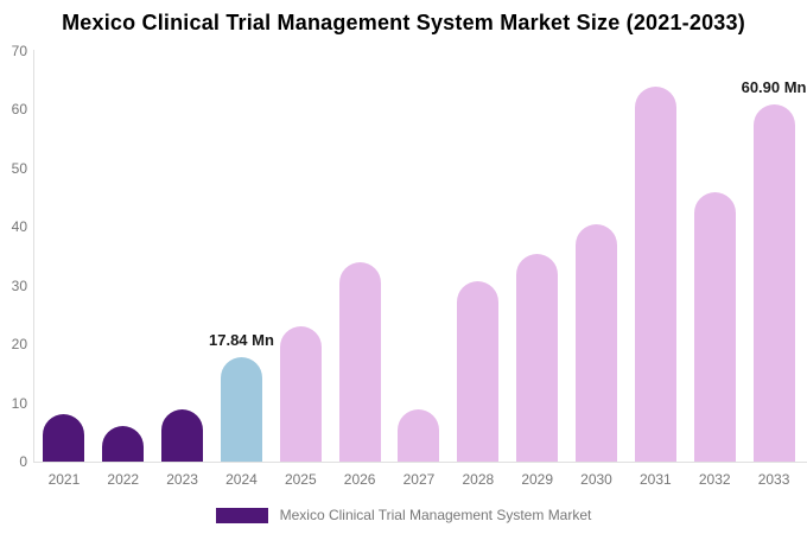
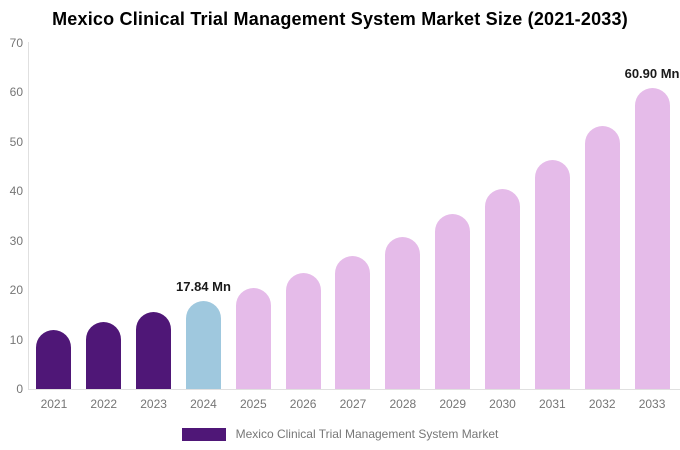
2021: 8 -> 12
2022: 6 -> 14
2023: 9 -> 16
2025: 23 -> 20
2026: 34 -> 23
2027: 9 -> 27
2031: 64 -> 46
2032: 46 -> 53
